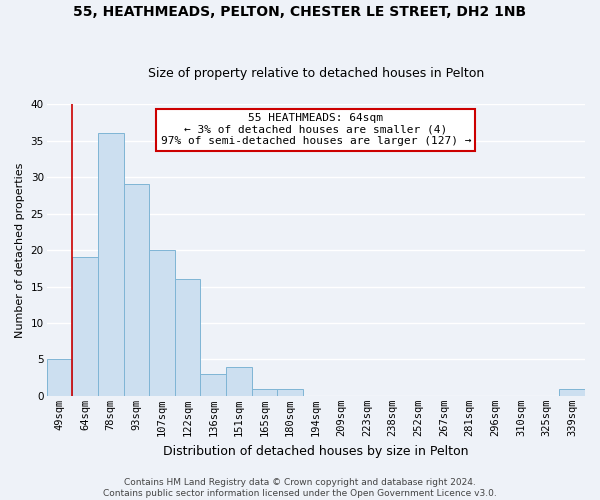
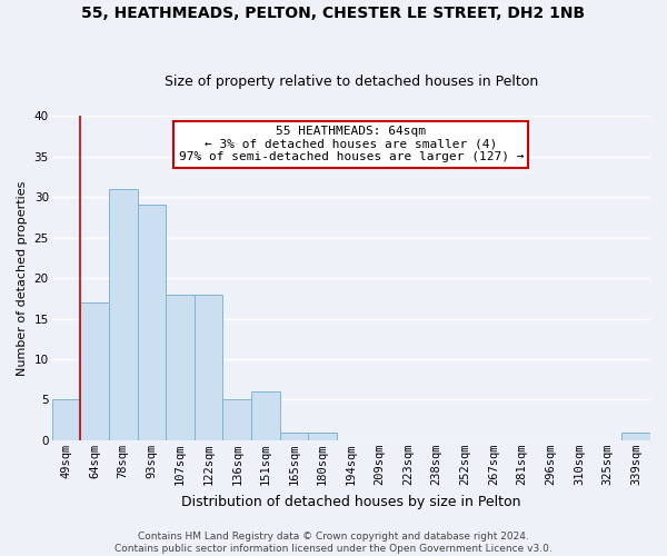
64sqm: 19 -> 17
78sqm: 36 -> 31
107sqm: 20 -> 18
122sqm: 16 -> 18
136sqm: 3 -> 5
151sqm: 4 -> 6
